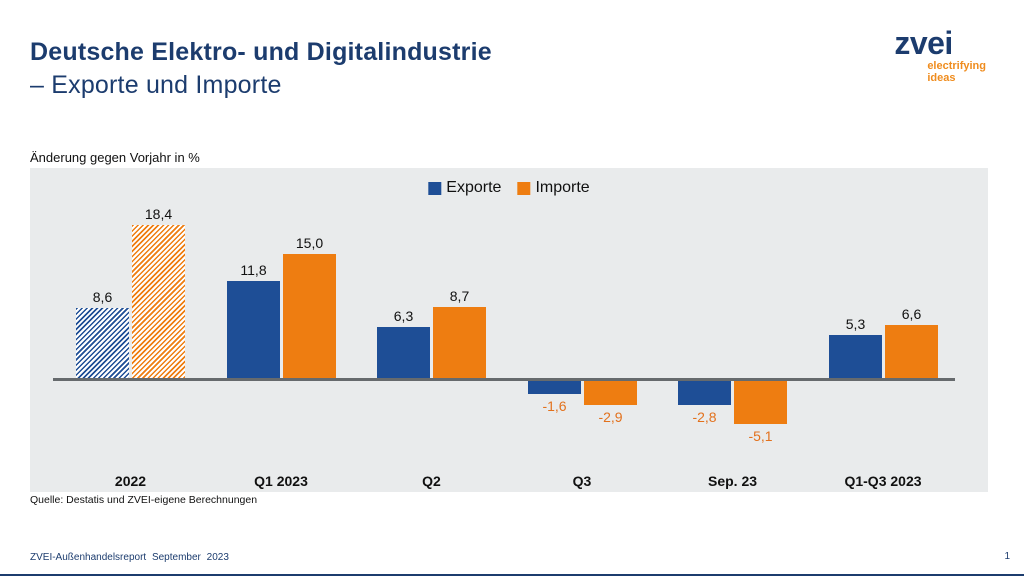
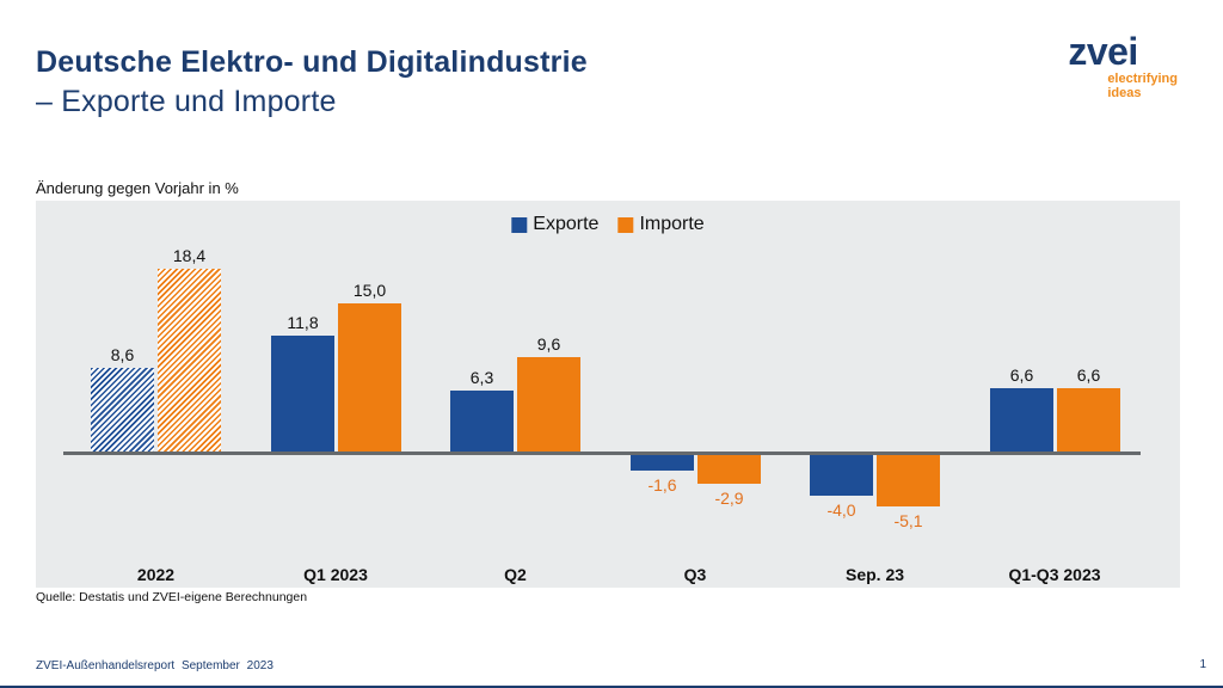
Importe/Q2: 8,7 -> 9,6
Exporte/Sep. 23: -2,8 -> -4,0
Exporte/Q1-Q3 2023: 5,3 -> 6,6
